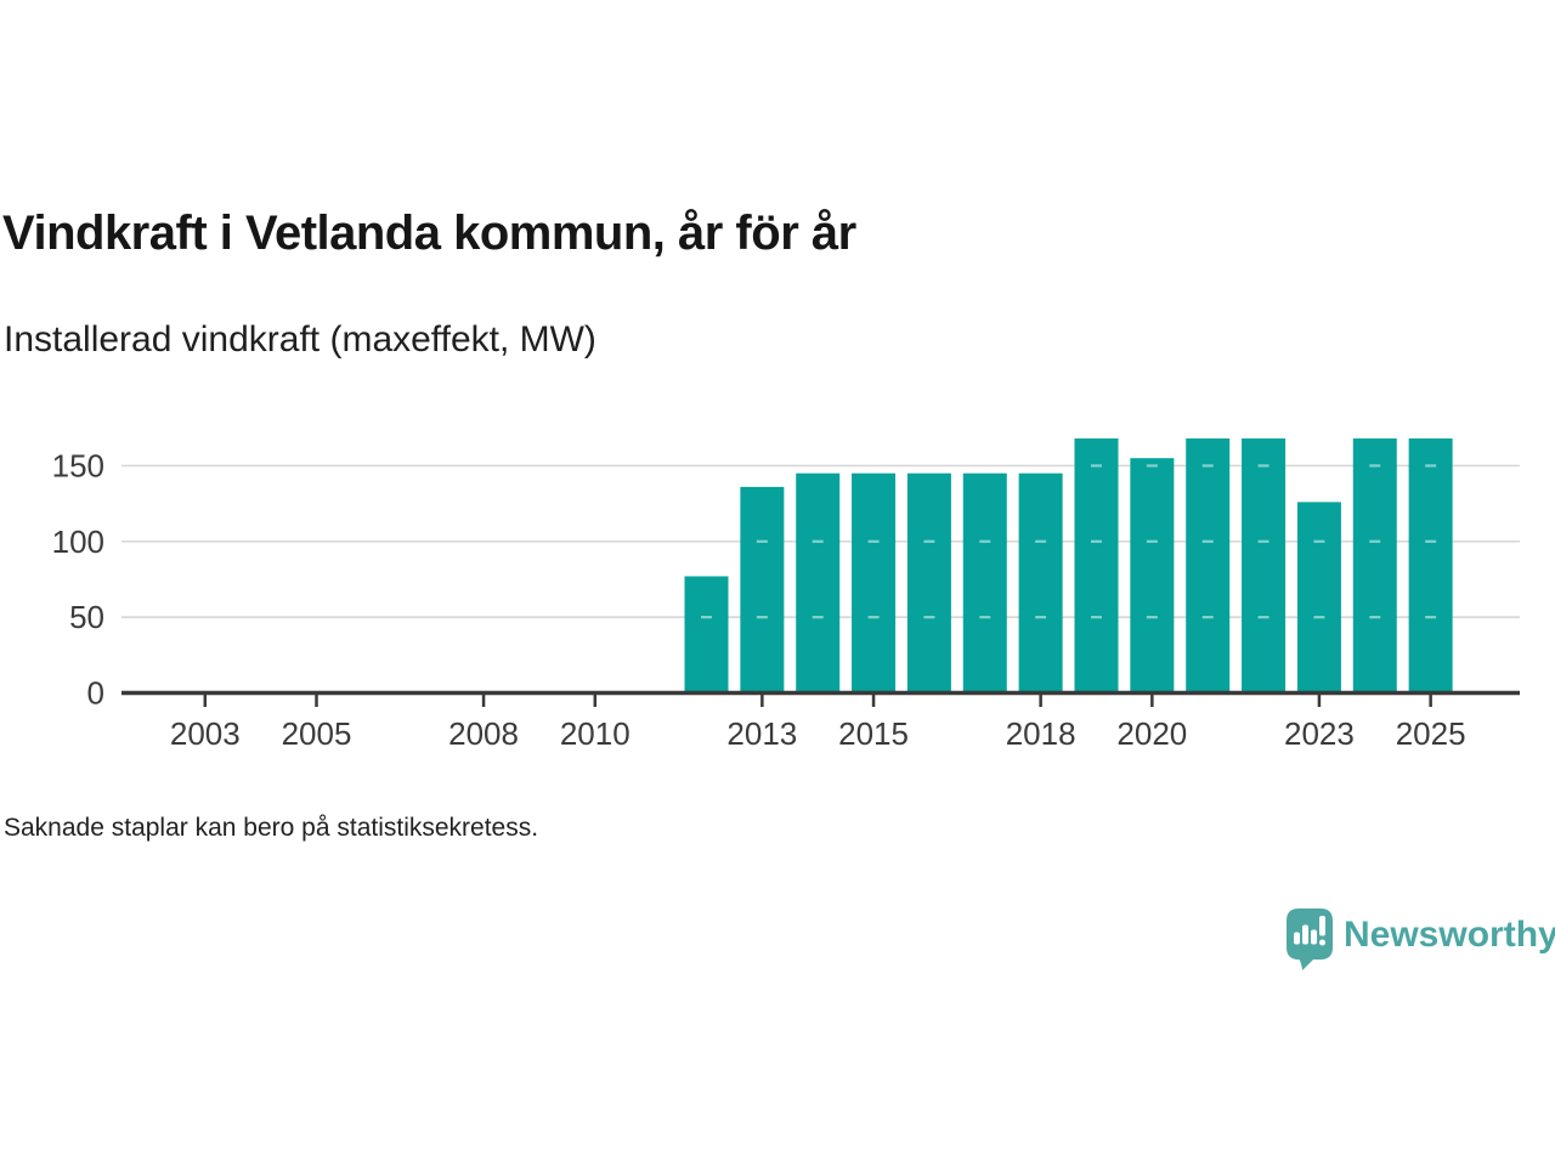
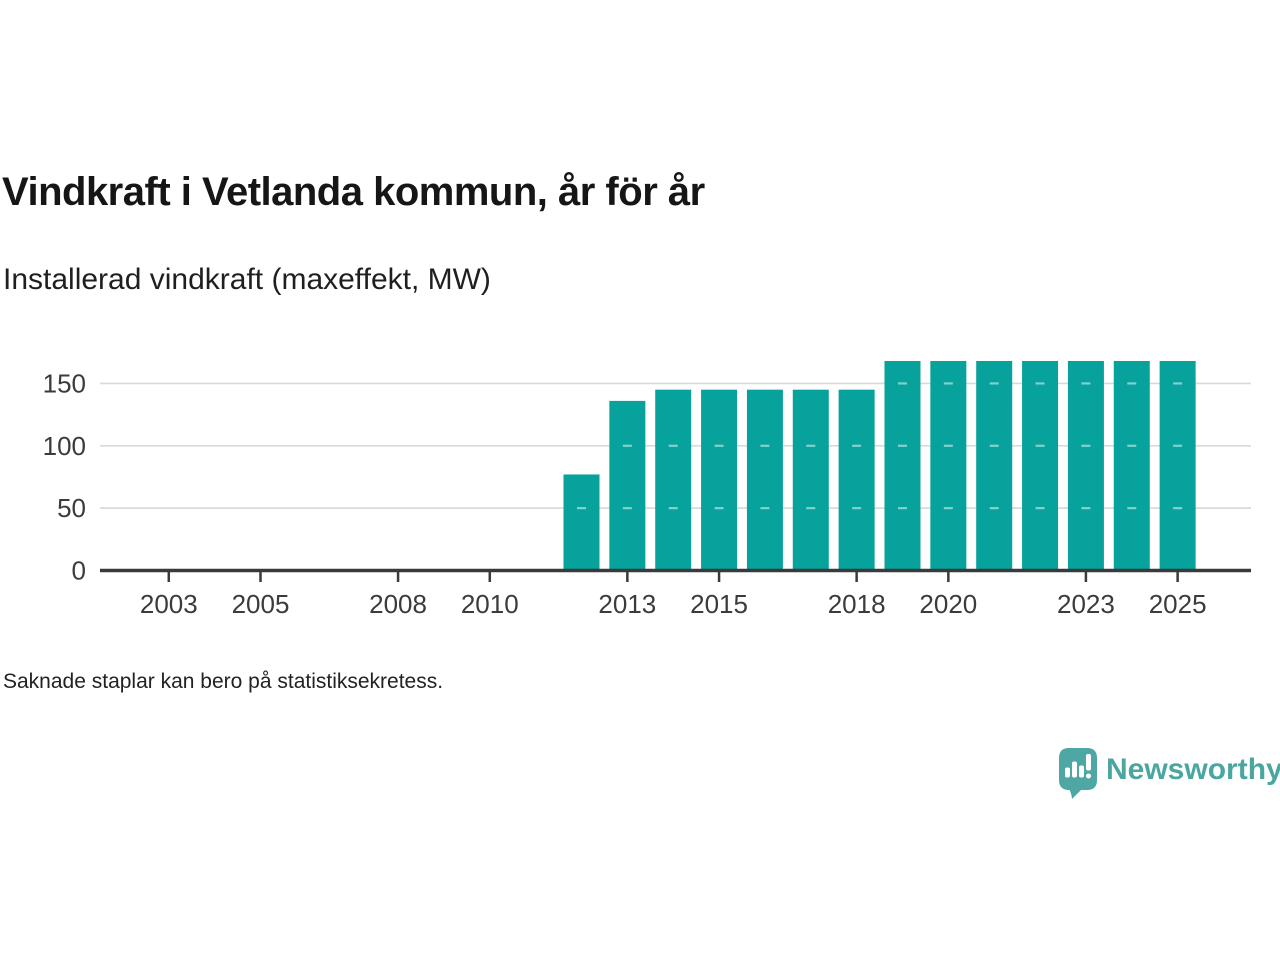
2020: 155 -> 168
2023: 126 -> 168
